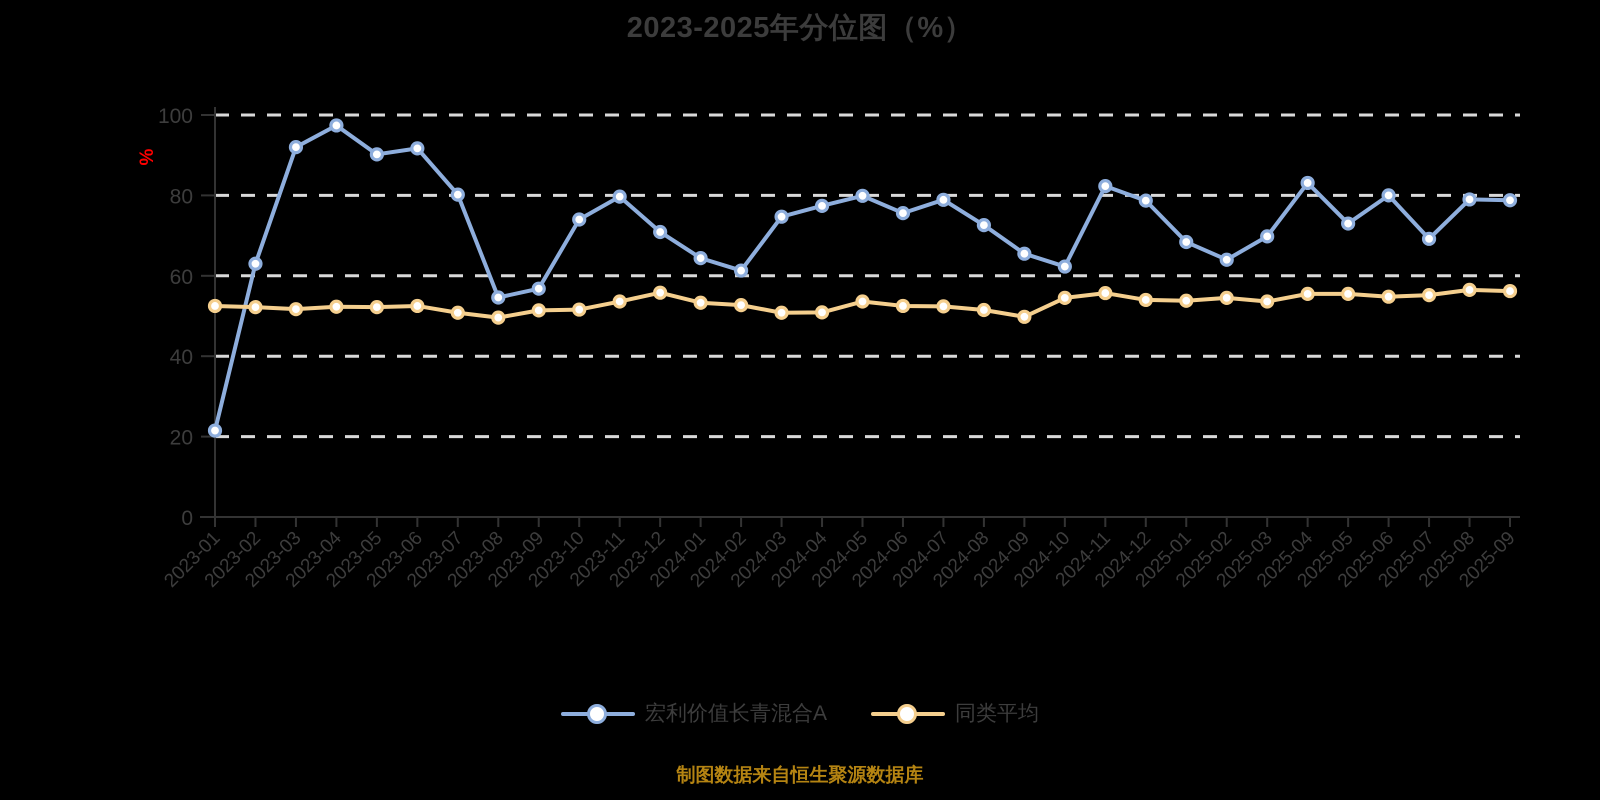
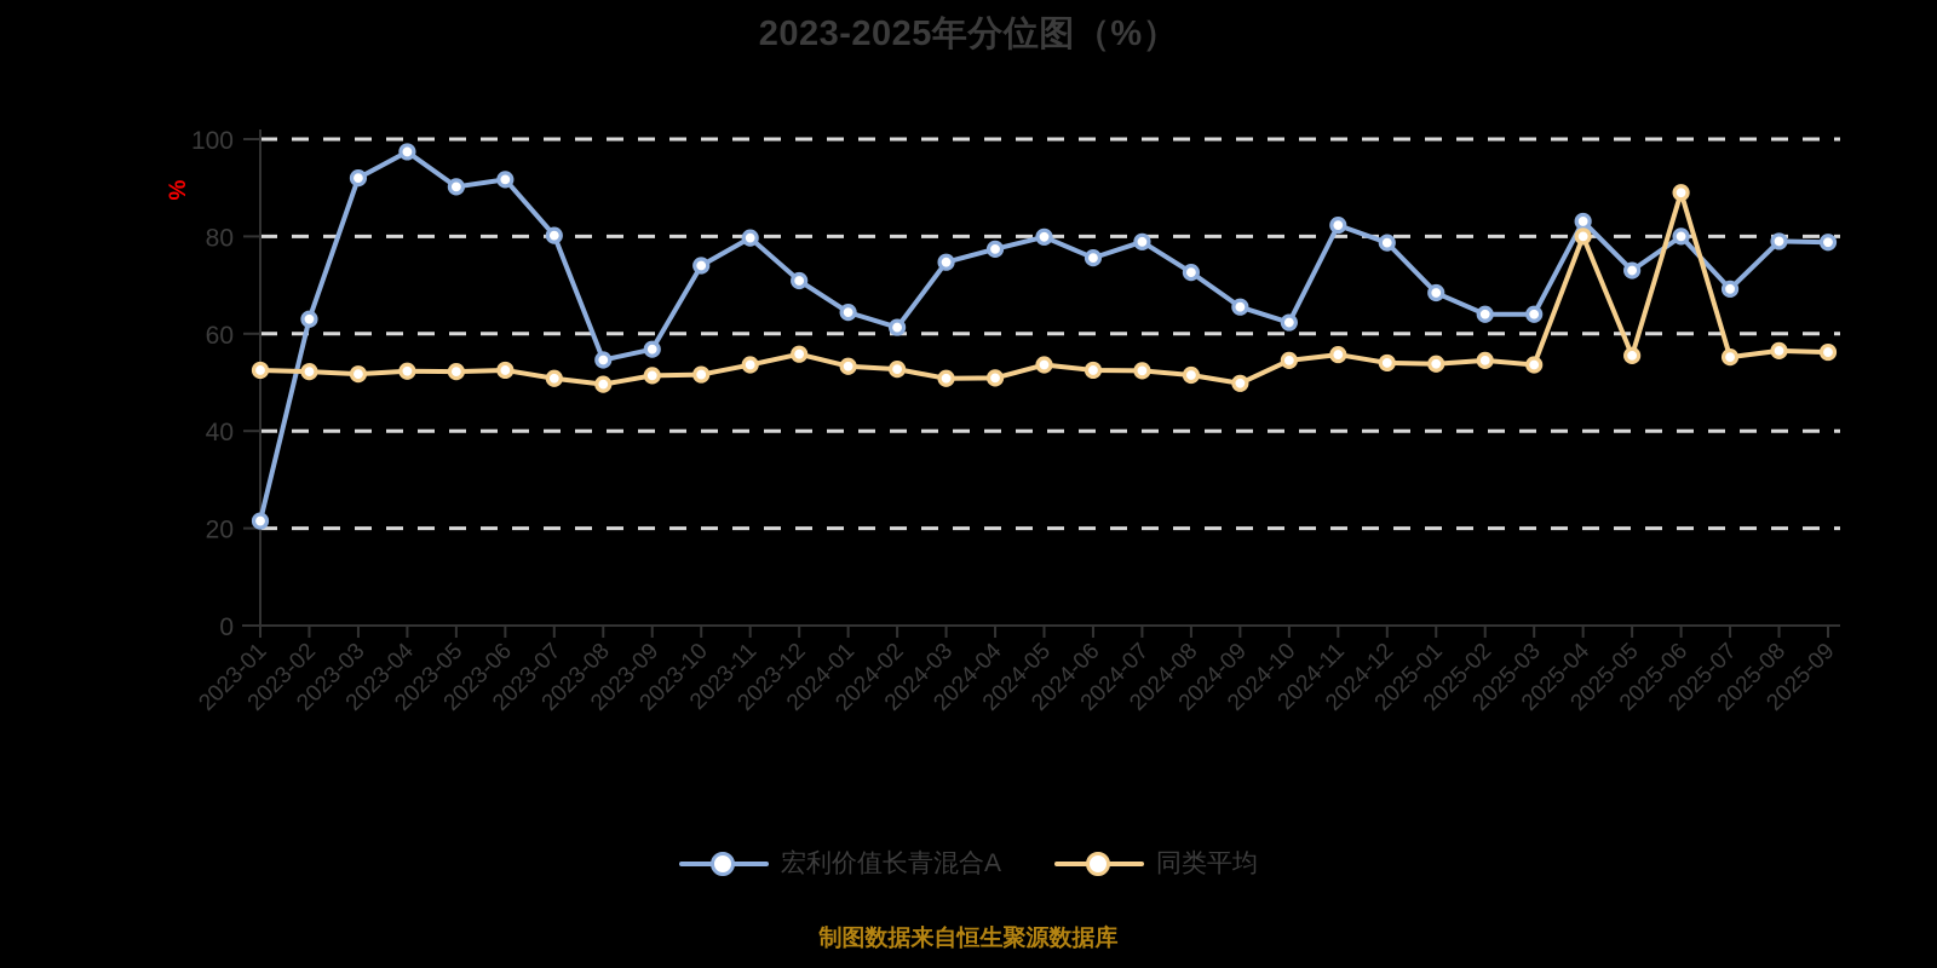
宏利价值长青混合A/2025-03: 70 -> 64
同类平均/2025-04: 56 -> 80
同类平均/2025-06: 55 -> 89
